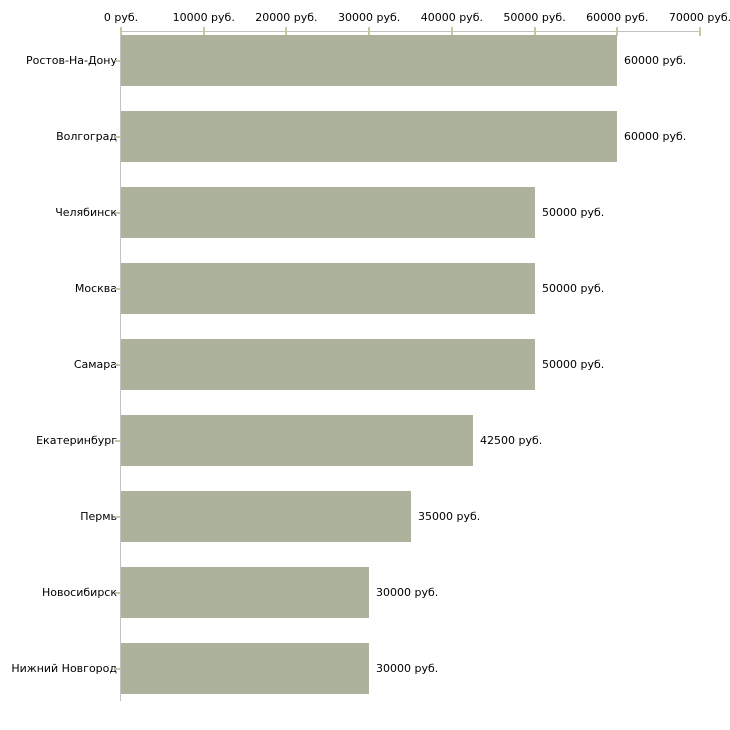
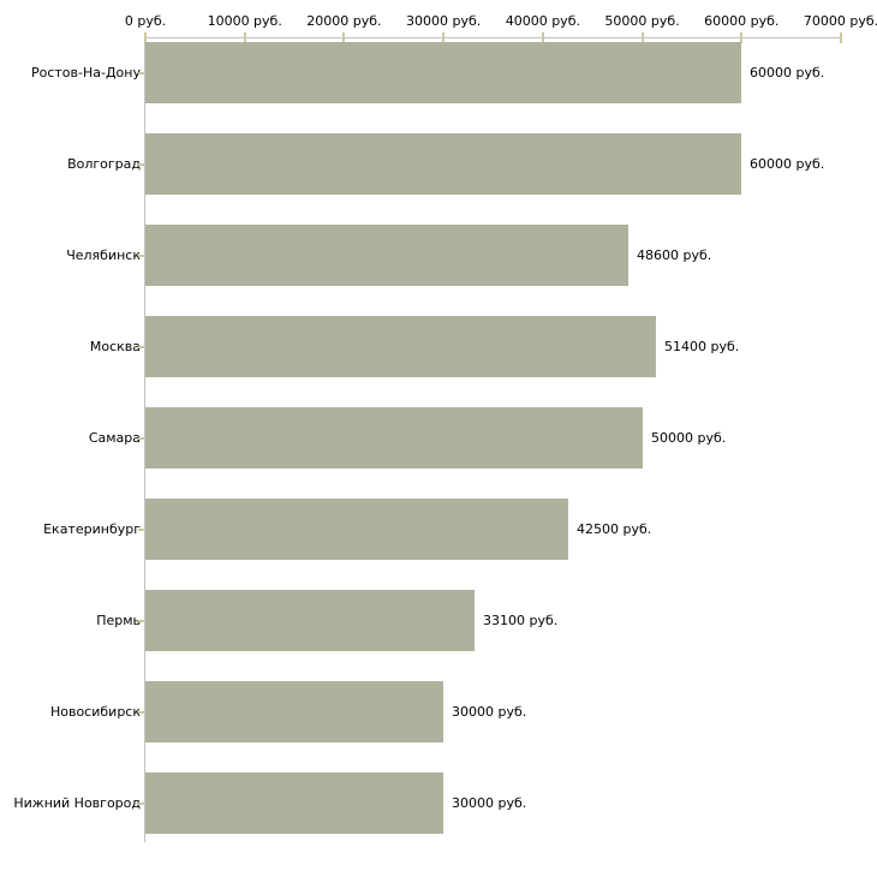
Челябинск: 50000 -> 48600
Москва: 50000 -> 51400
Пермь: 35000 -> 33100
